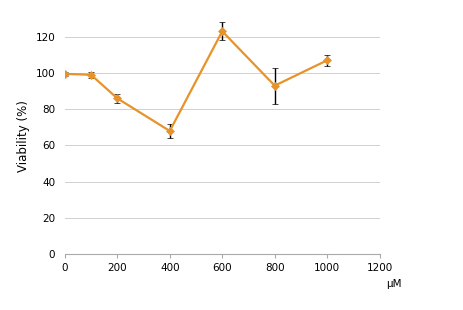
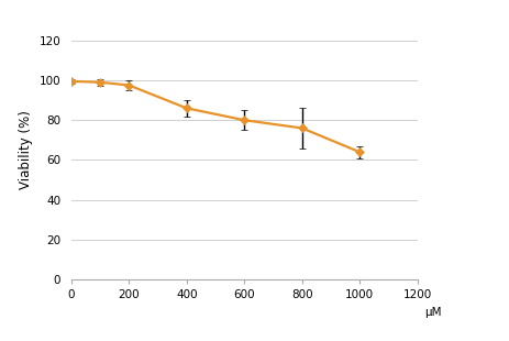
200: 86 -> 98
400: 68 -> 86
600: 123 -> 80
800: 93 -> 76
1000: 107 -> 64
